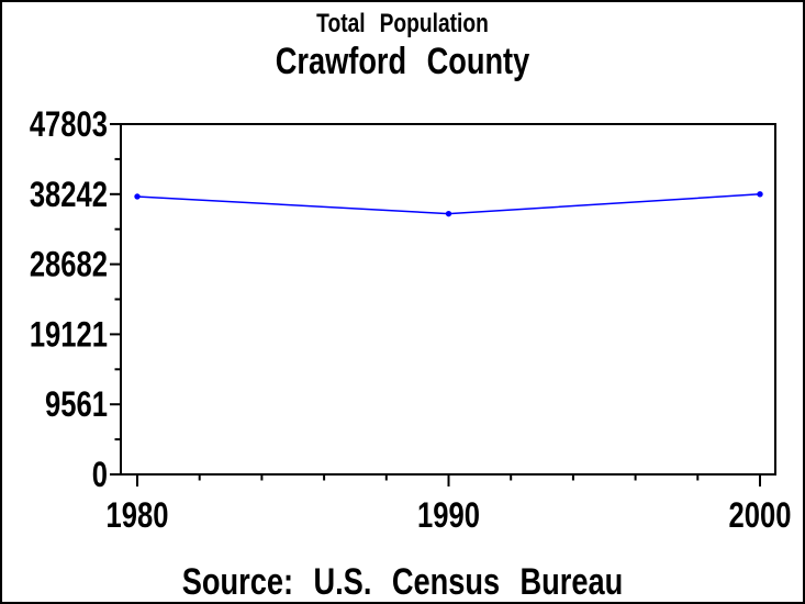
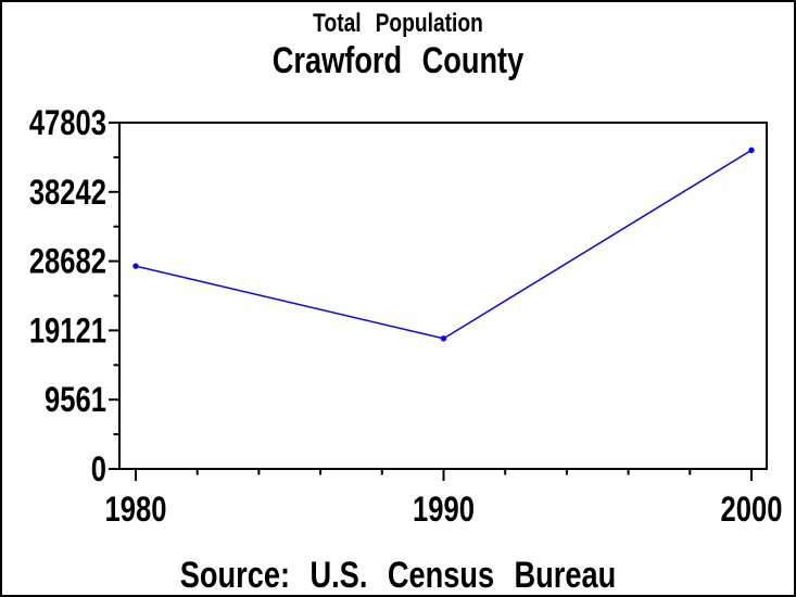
1980: 38000 -> 28000
1990: 36000 -> 18000
2000: 38000 -> 44000
